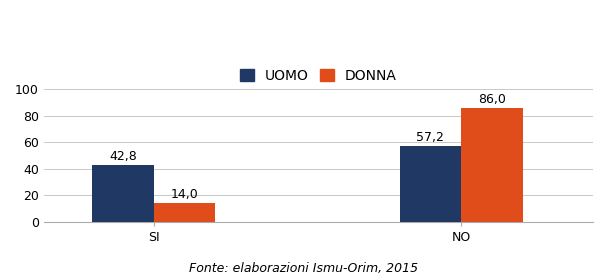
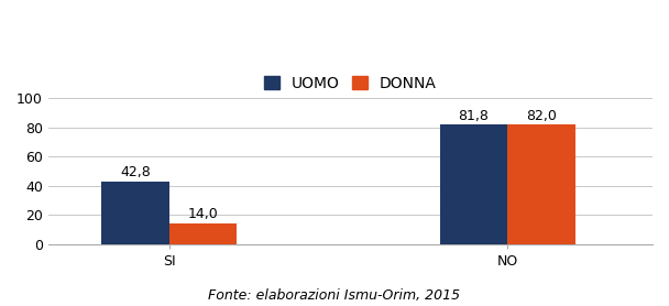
UOMO/NO: 57,2 -> 81,8
DONNA/NO: 86,0 -> 82,0
